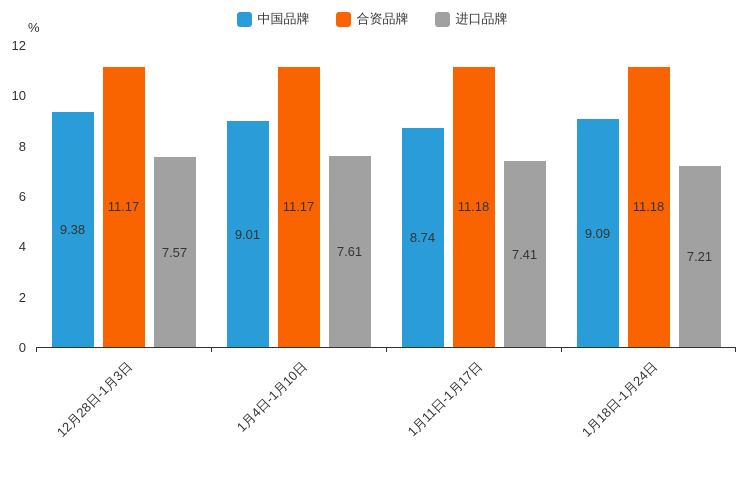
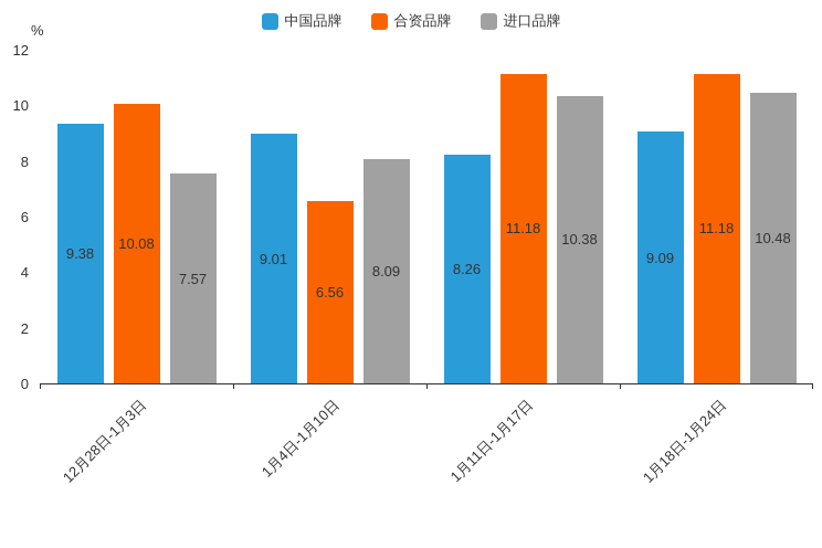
合资品牌/12月28日-1月3日: 11.17 -> 10.08
合资品牌/1月4日-1月10日: 11.17 -> 6.56
进口品牌/1月4日-1月10日: 7.61 -> 8.09
中国品牌/1月11日-1月17日: 8.74 -> 8.26
进口品牌/1月11日-1月17日: 7.41 -> 10.38
进口品牌/1月18日-1月24日: 7.21 -> 10.48
